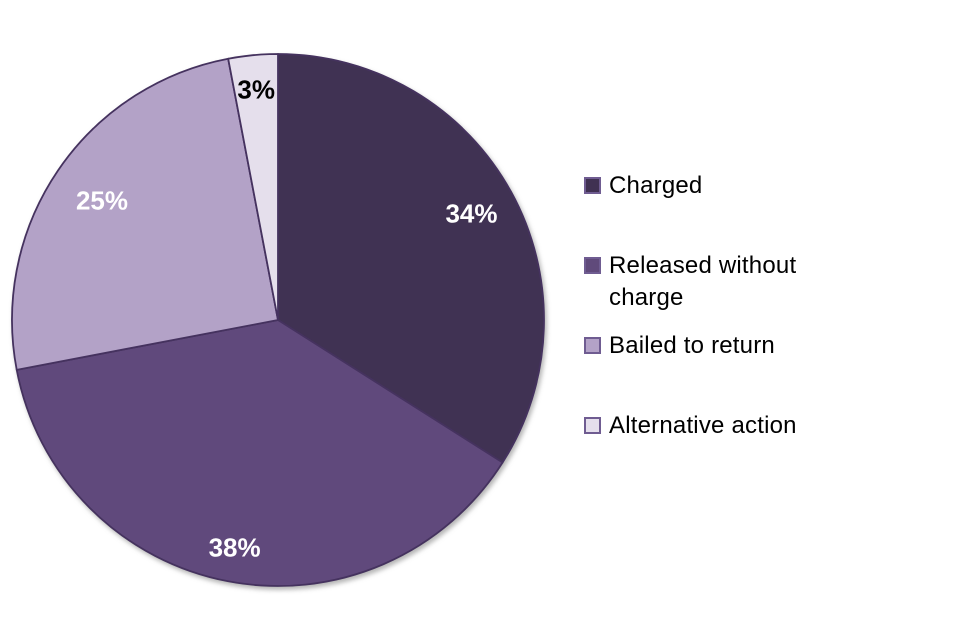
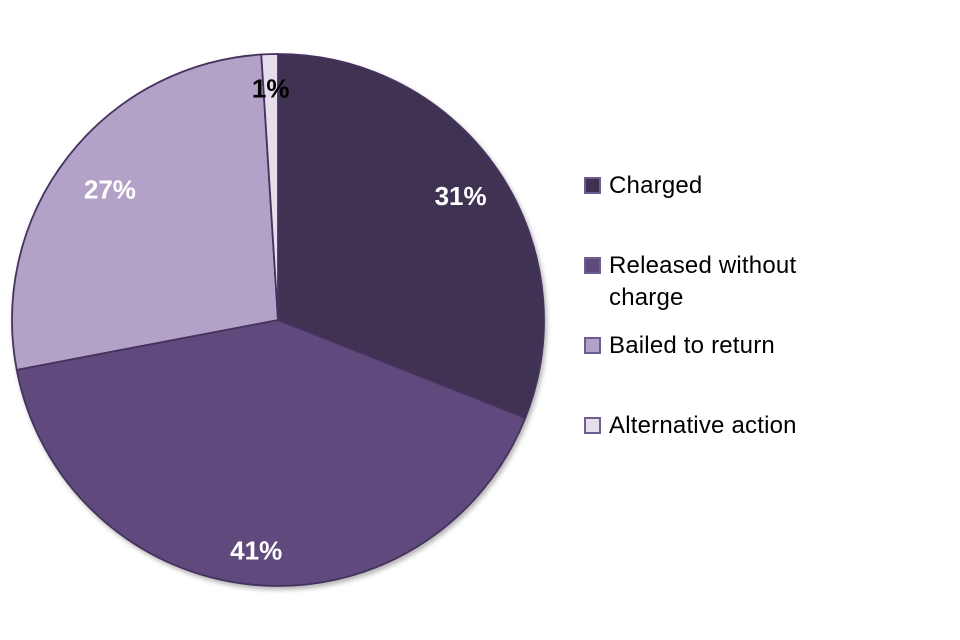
Charged: 34% -> 31%
Released without charge: 38% -> 41%
Bailed to return: 25% -> 27%
Alternative action: 3% -> 1%
